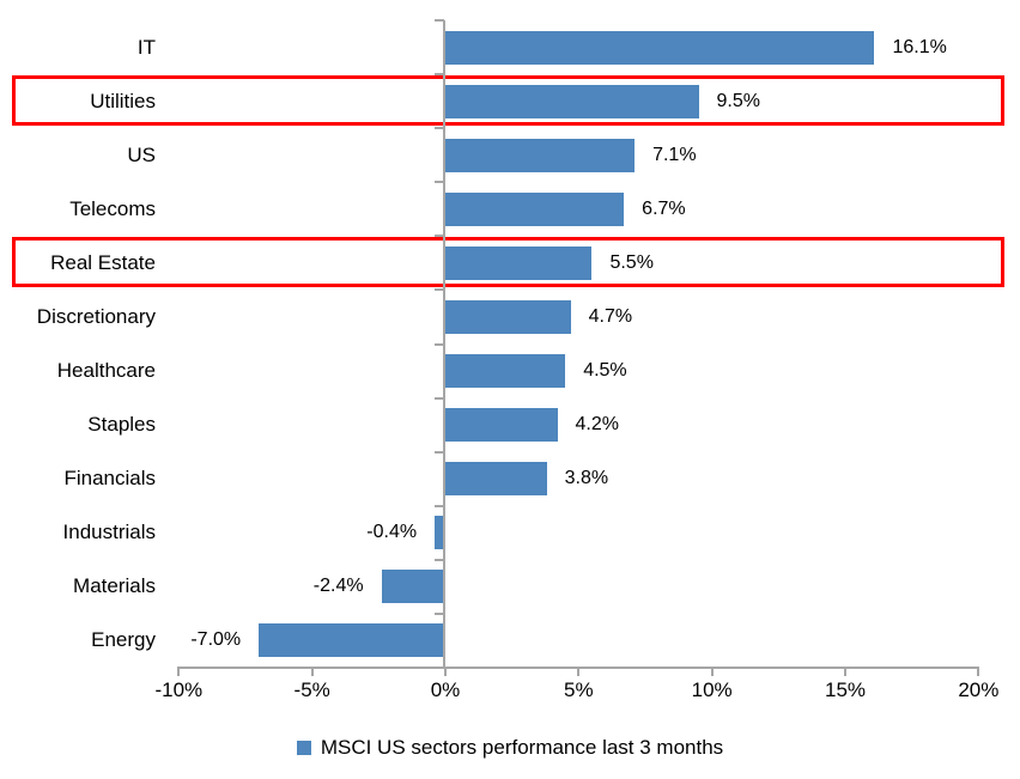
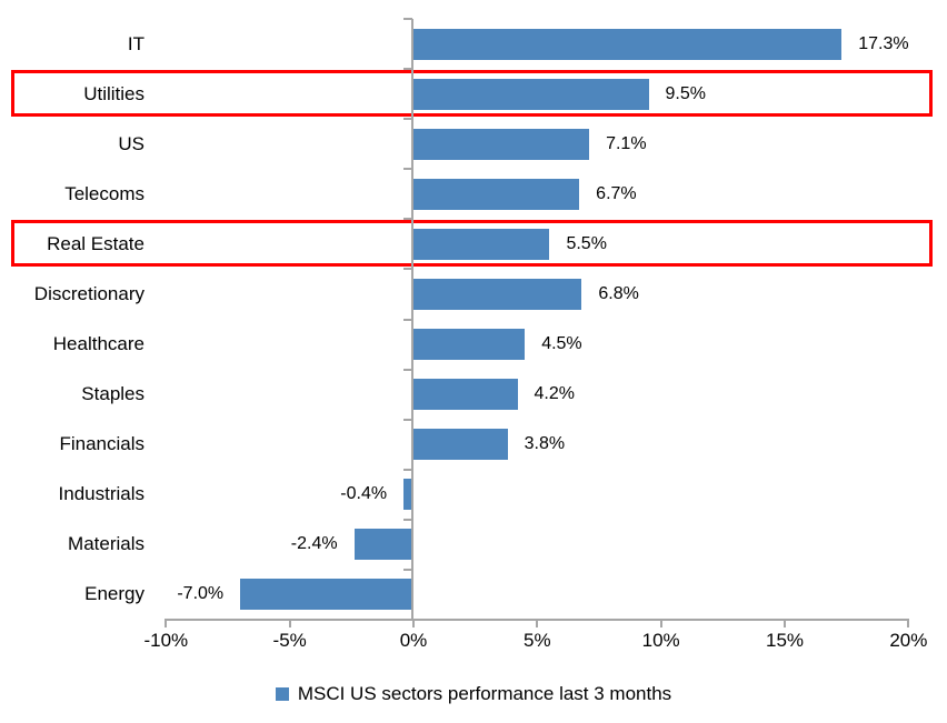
IT: 16.1% -> 17.3%
Discretionary: 4.7% -> 6.8%
